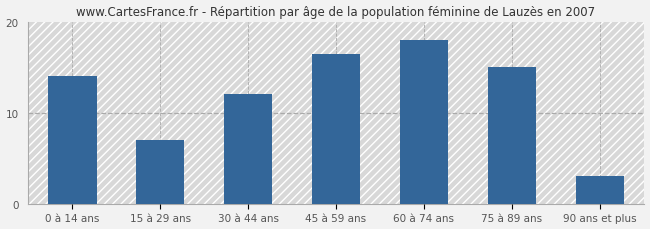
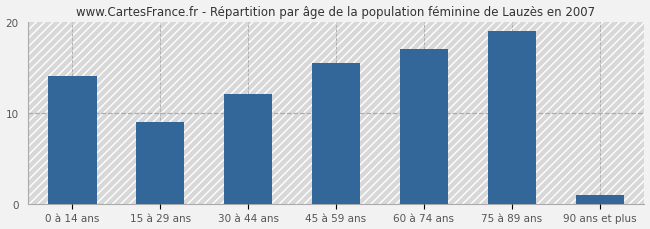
15 à 29 ans: 7.0 -> 9.0
45 à 59 ans: 16.4 -> 15.5
60 à 74 ans: 18.0 -> 17.0
75 à 89 ans: 15.0 -> 19.0
90 ans et plus: 3.0 -> 1.0
